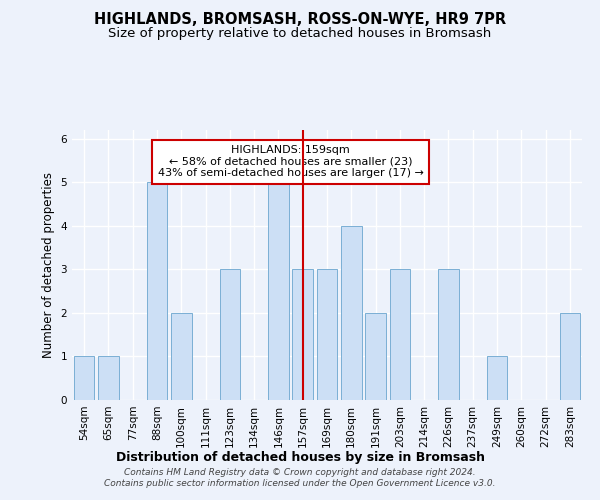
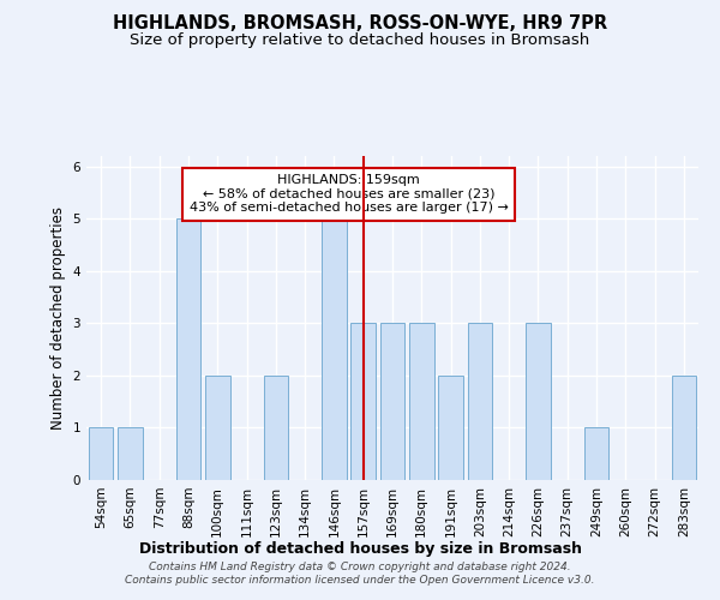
123sqm: 3 -> 2
180sqm: 4 -> 3
